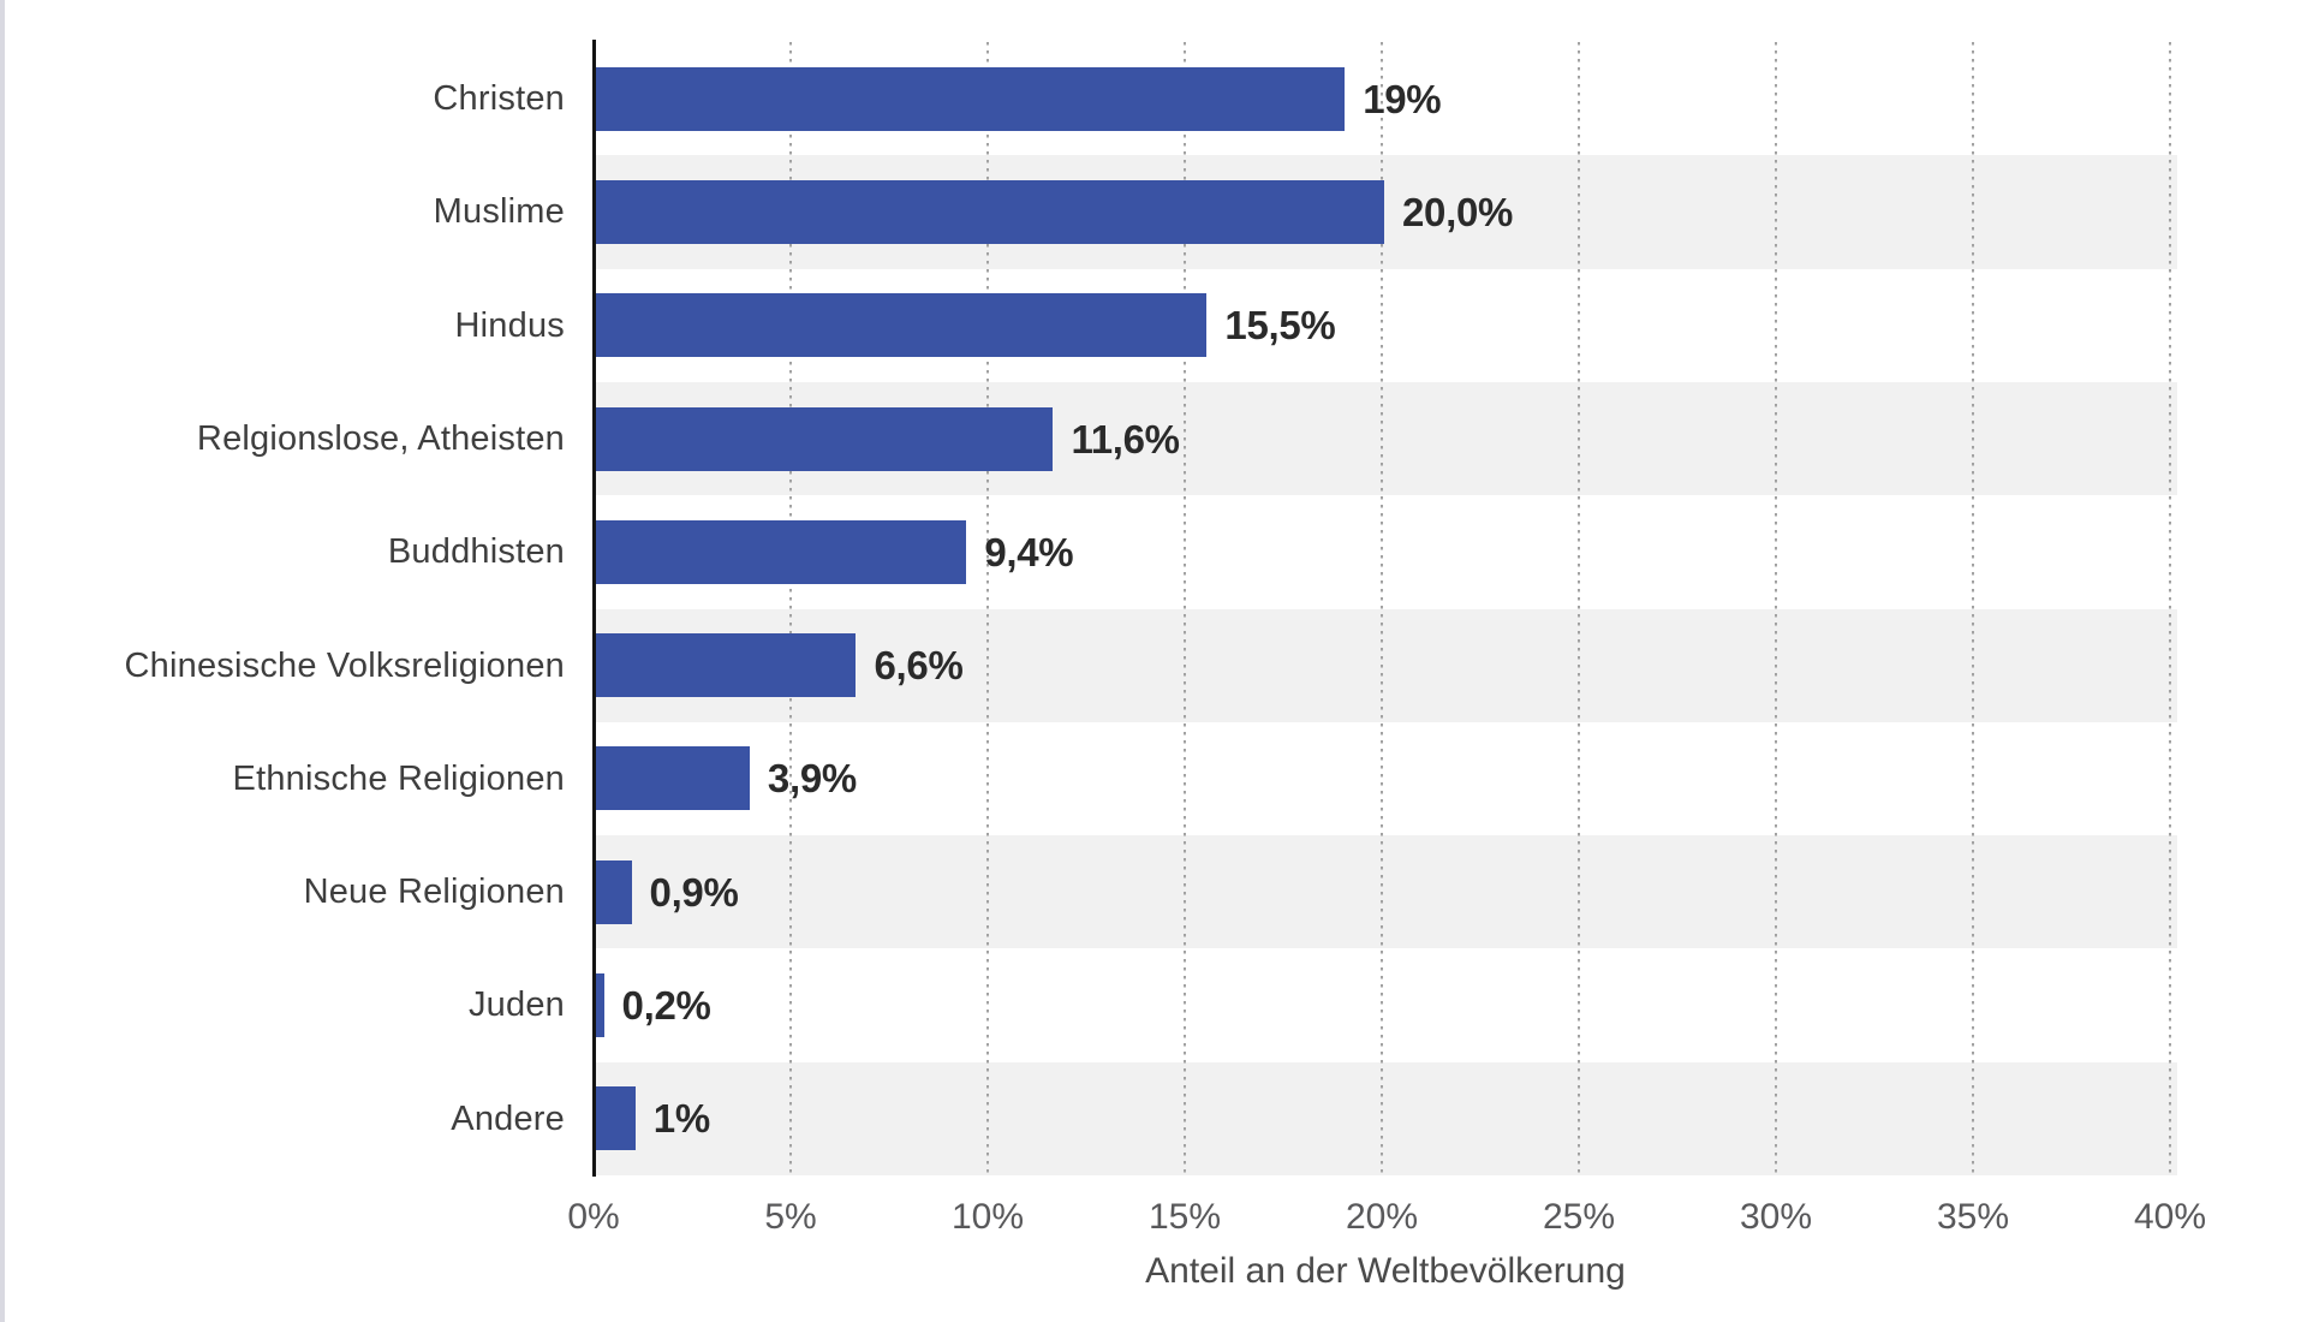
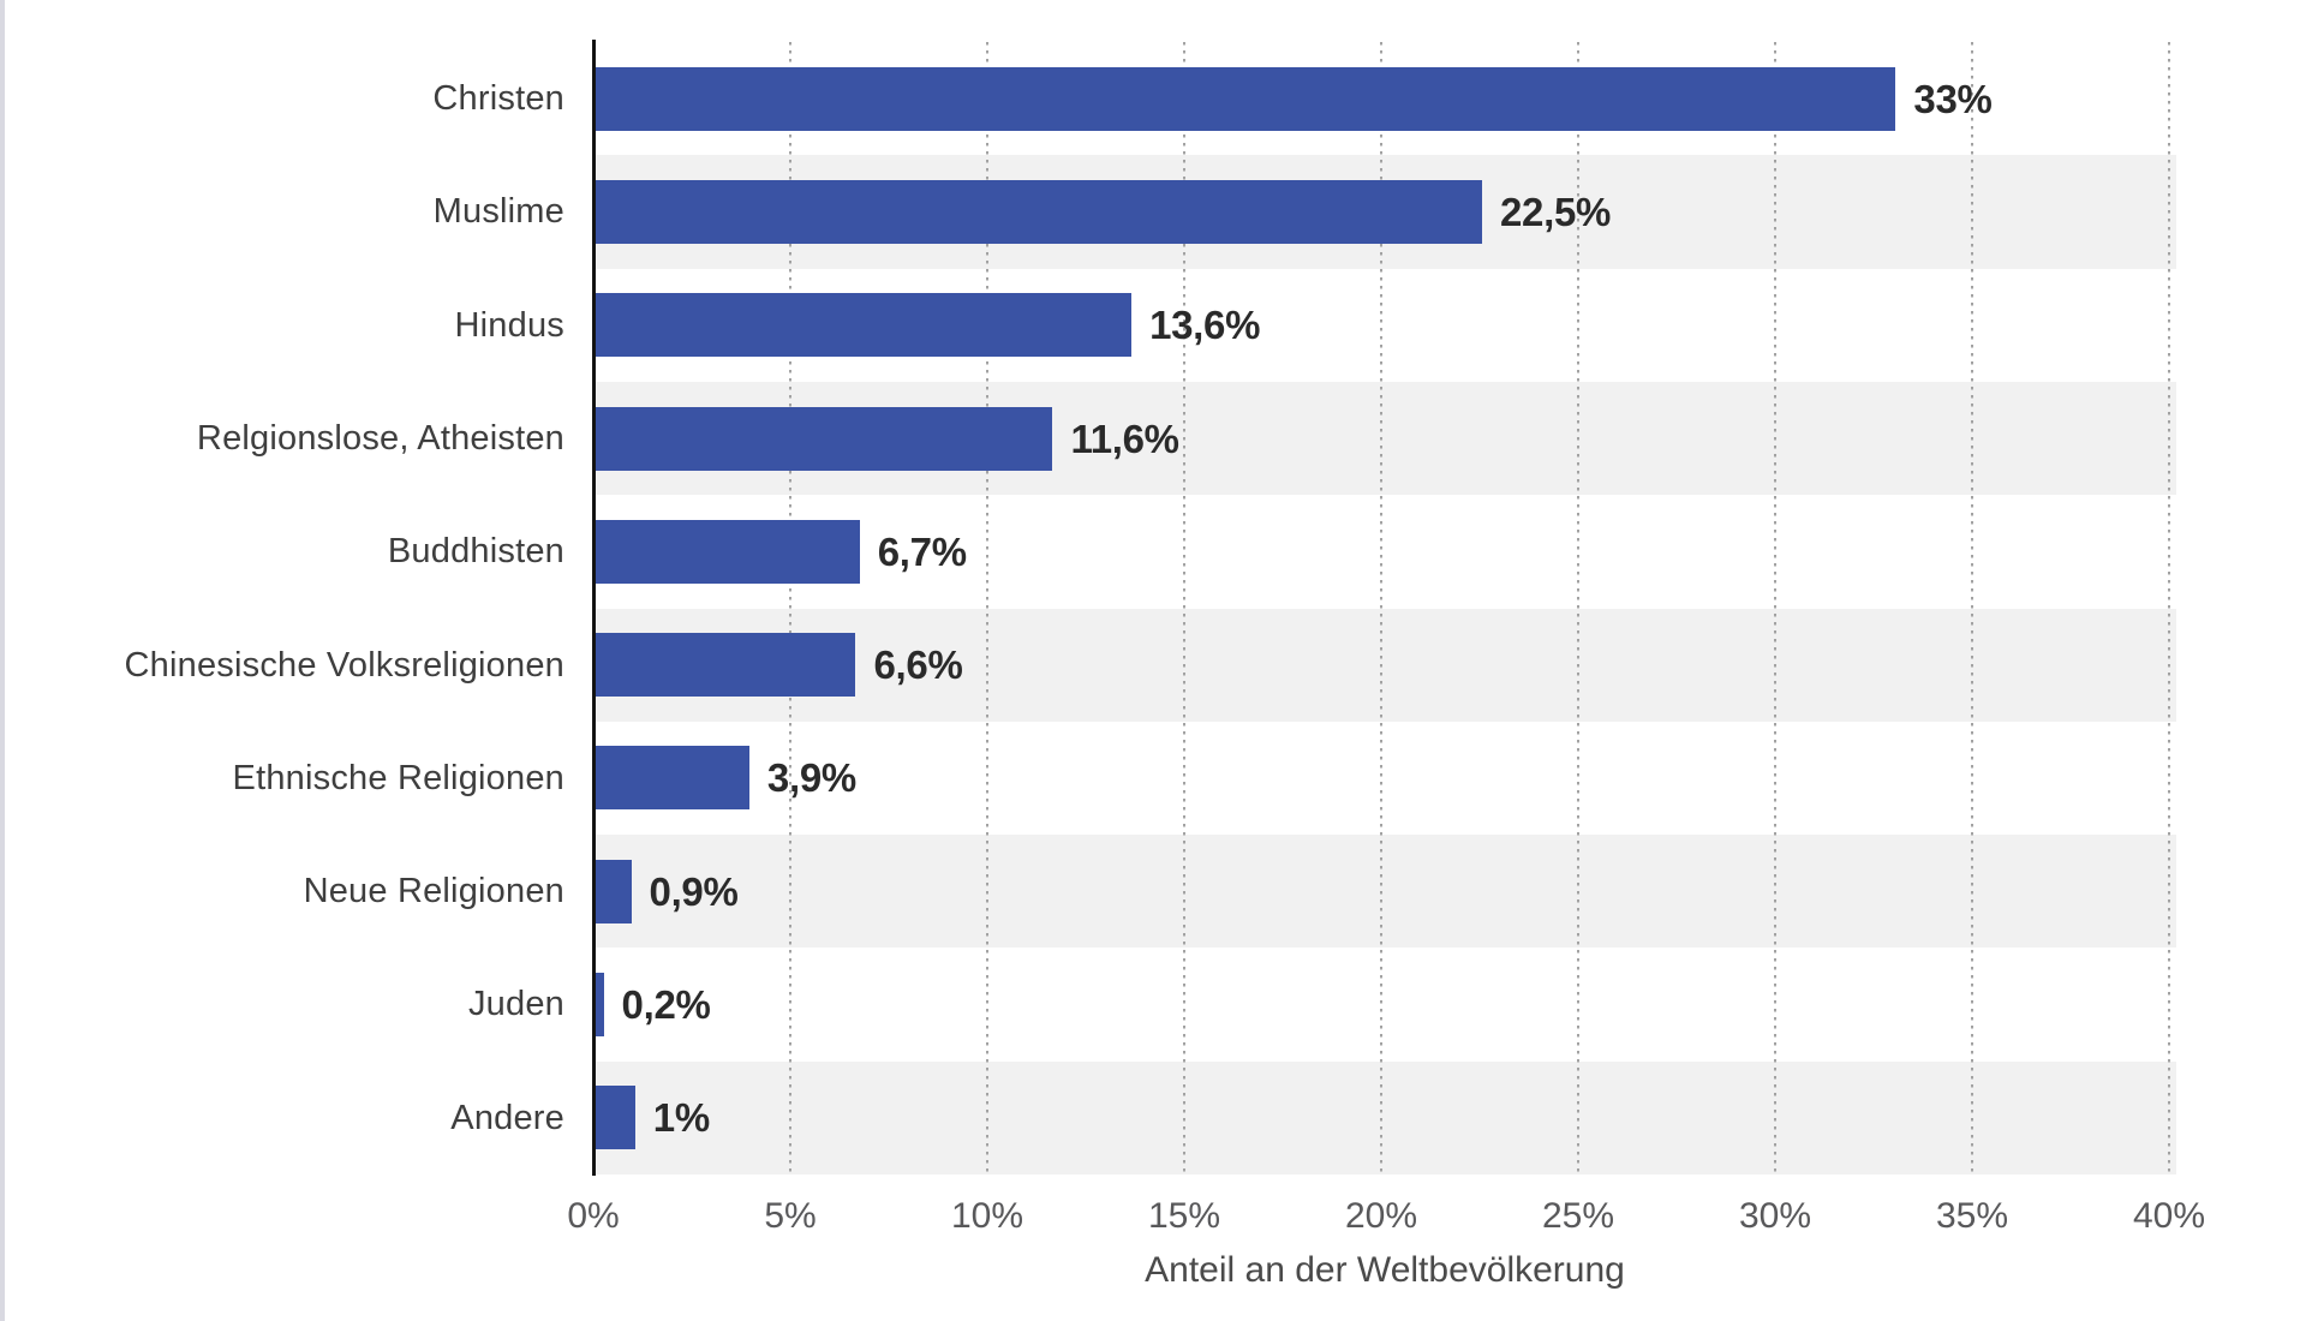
Christen: 19% -> 33%
Muslime: 20,0% -> 22,5%
Hindus: 15,5% -> 13,6%
Buddhisten: 9,4% -> 6,7%
